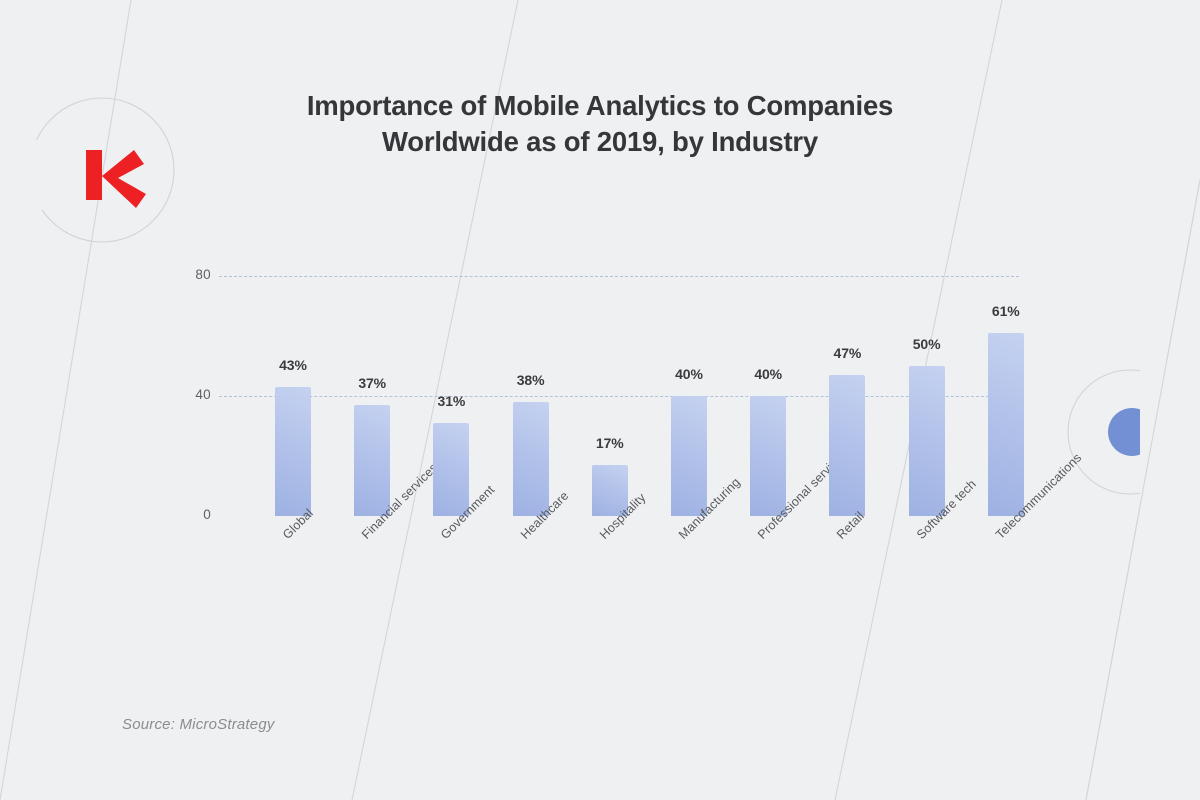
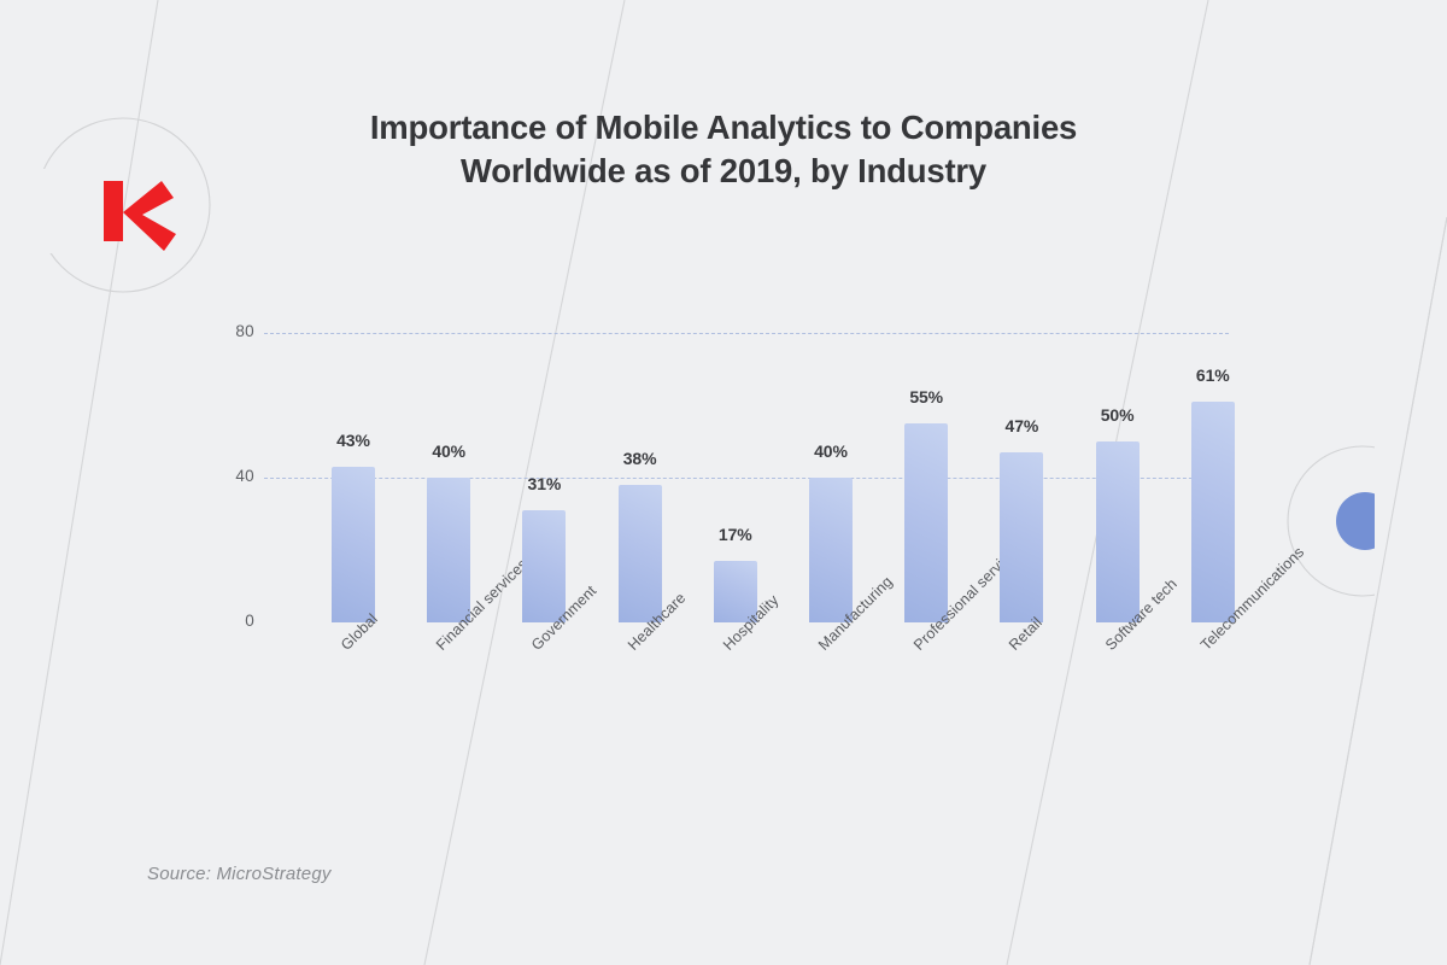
Financial services: 37% -> 40%
Professional services: 40% -> 55%
